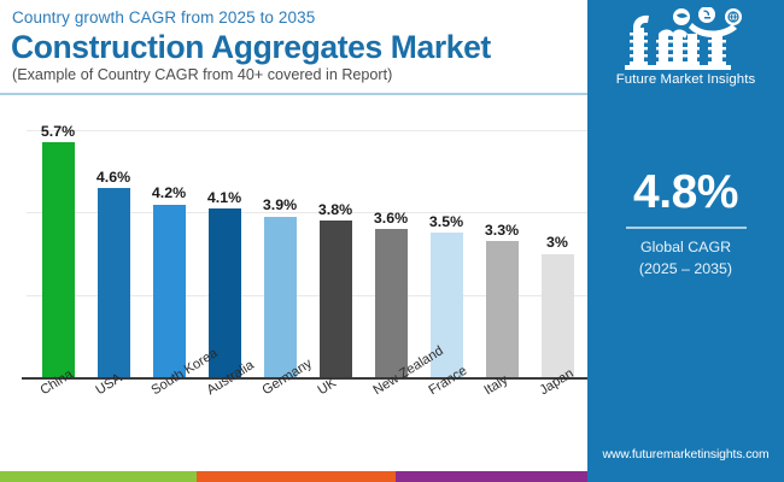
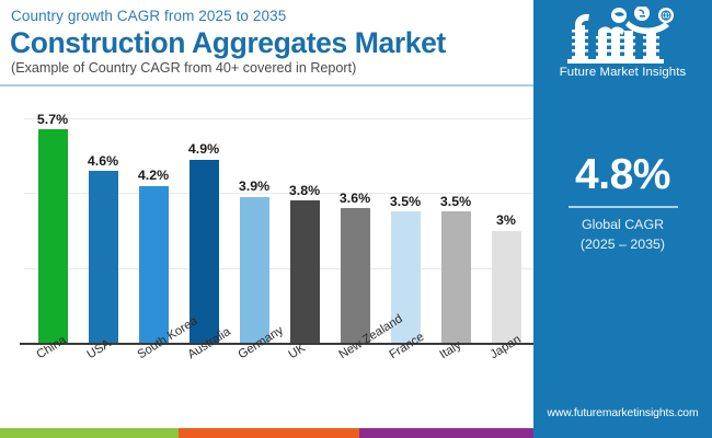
Australia: 4.1% -> 4.9%
Italy: 3.3% -> 3.5%
